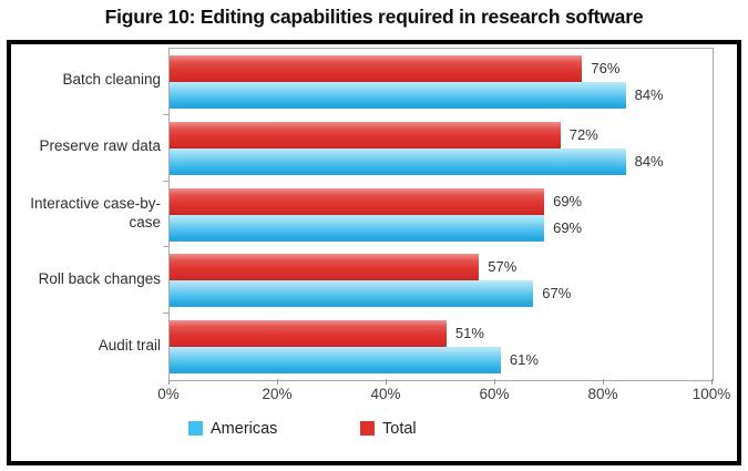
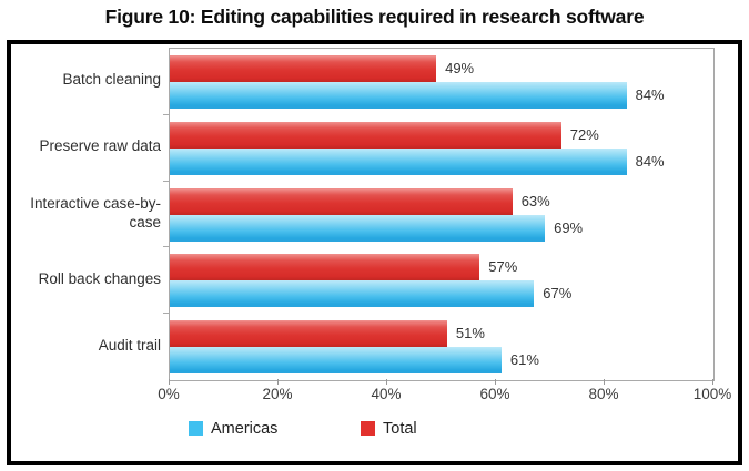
Total/Batch cleaning: 76% -> 49%
Total/Interactive case-by-case: 69% -> 63%
